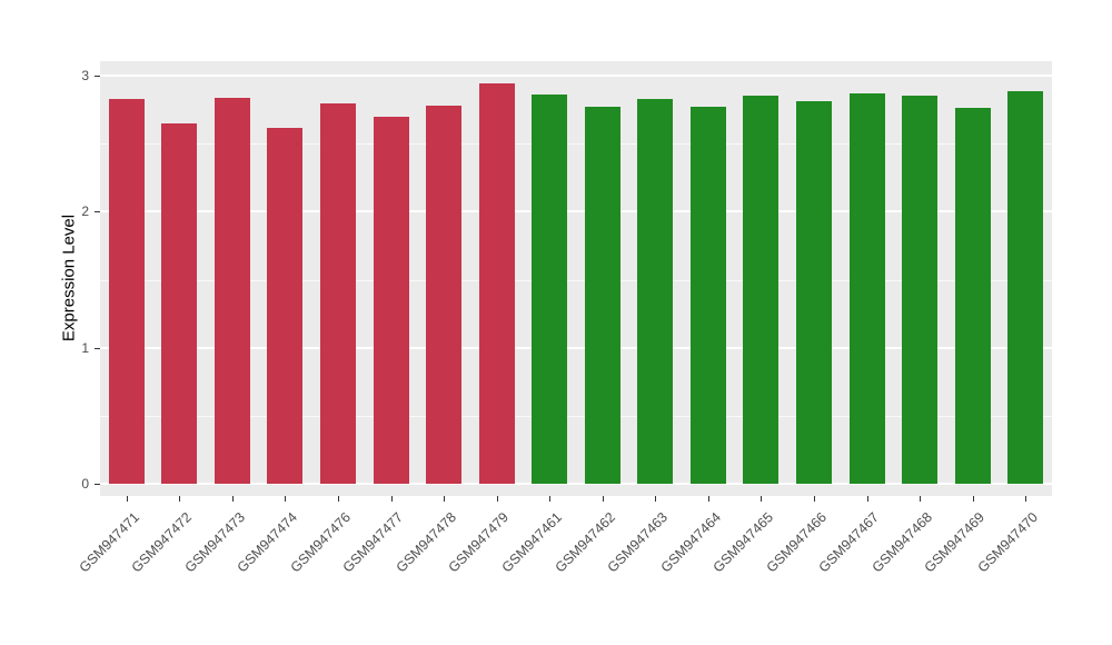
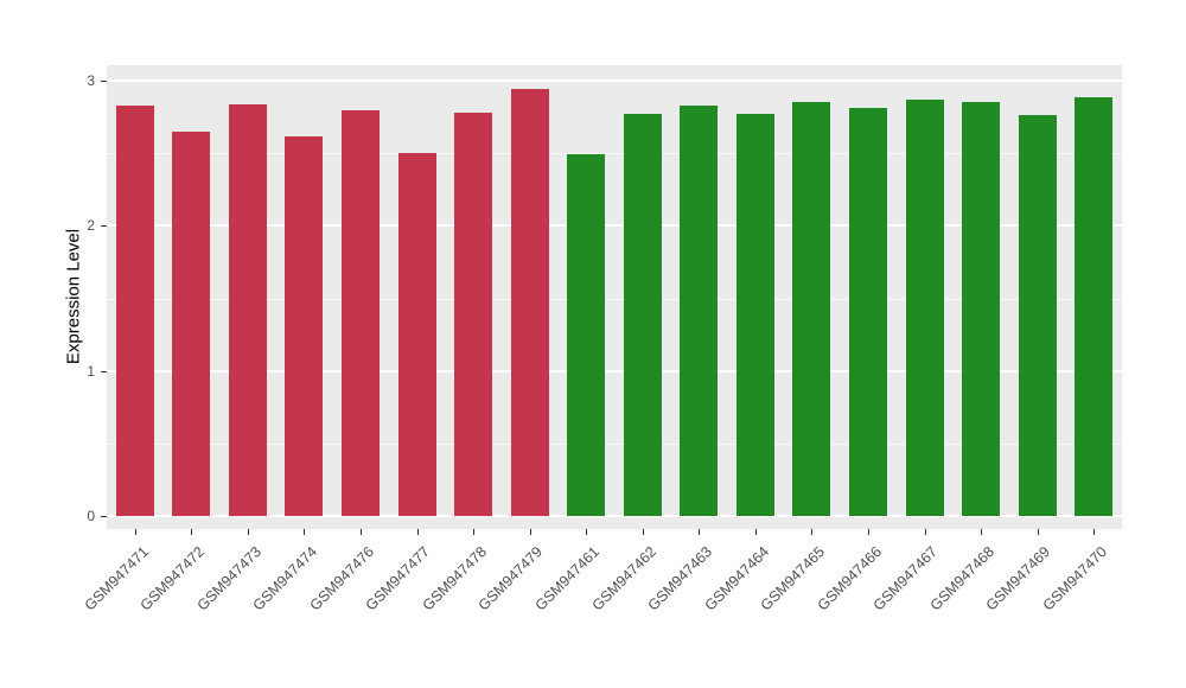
GSM947477: 2.70 -> 2.50
GSM947461: 2.86 -> 2.49
